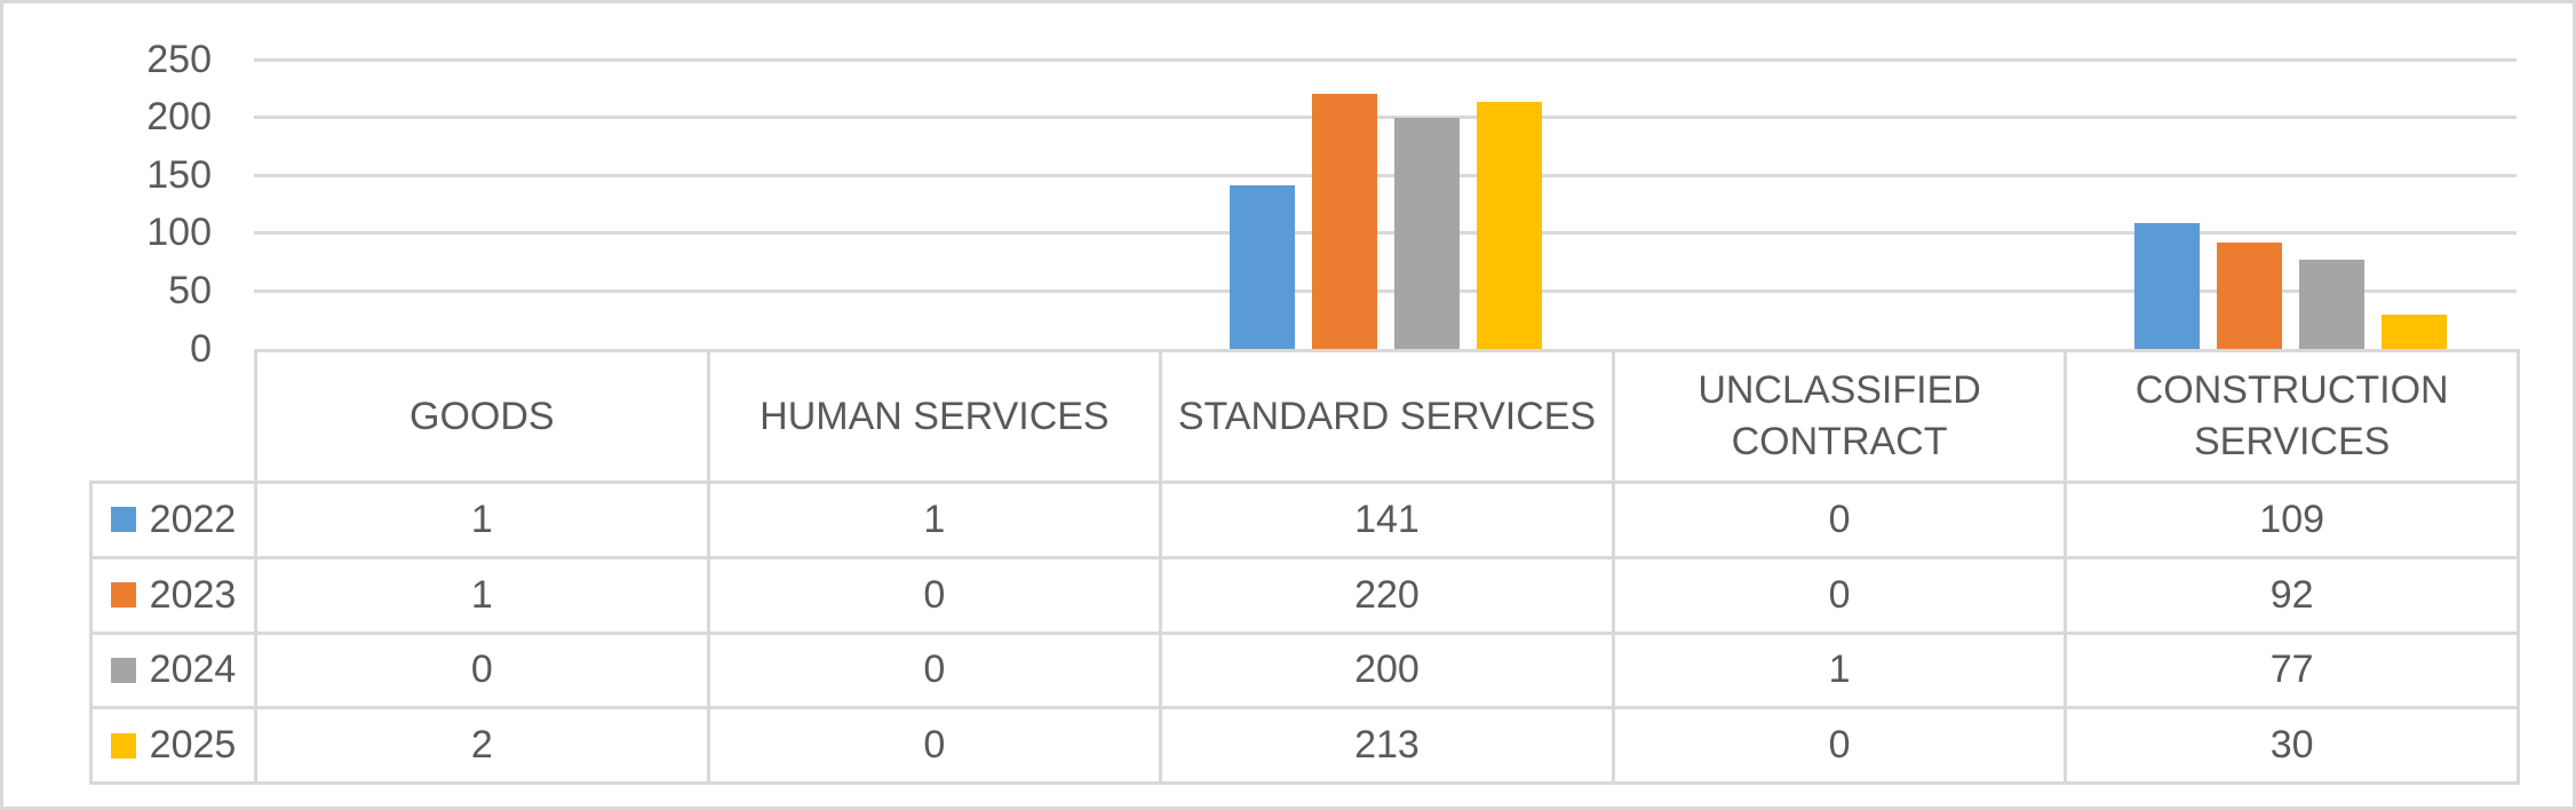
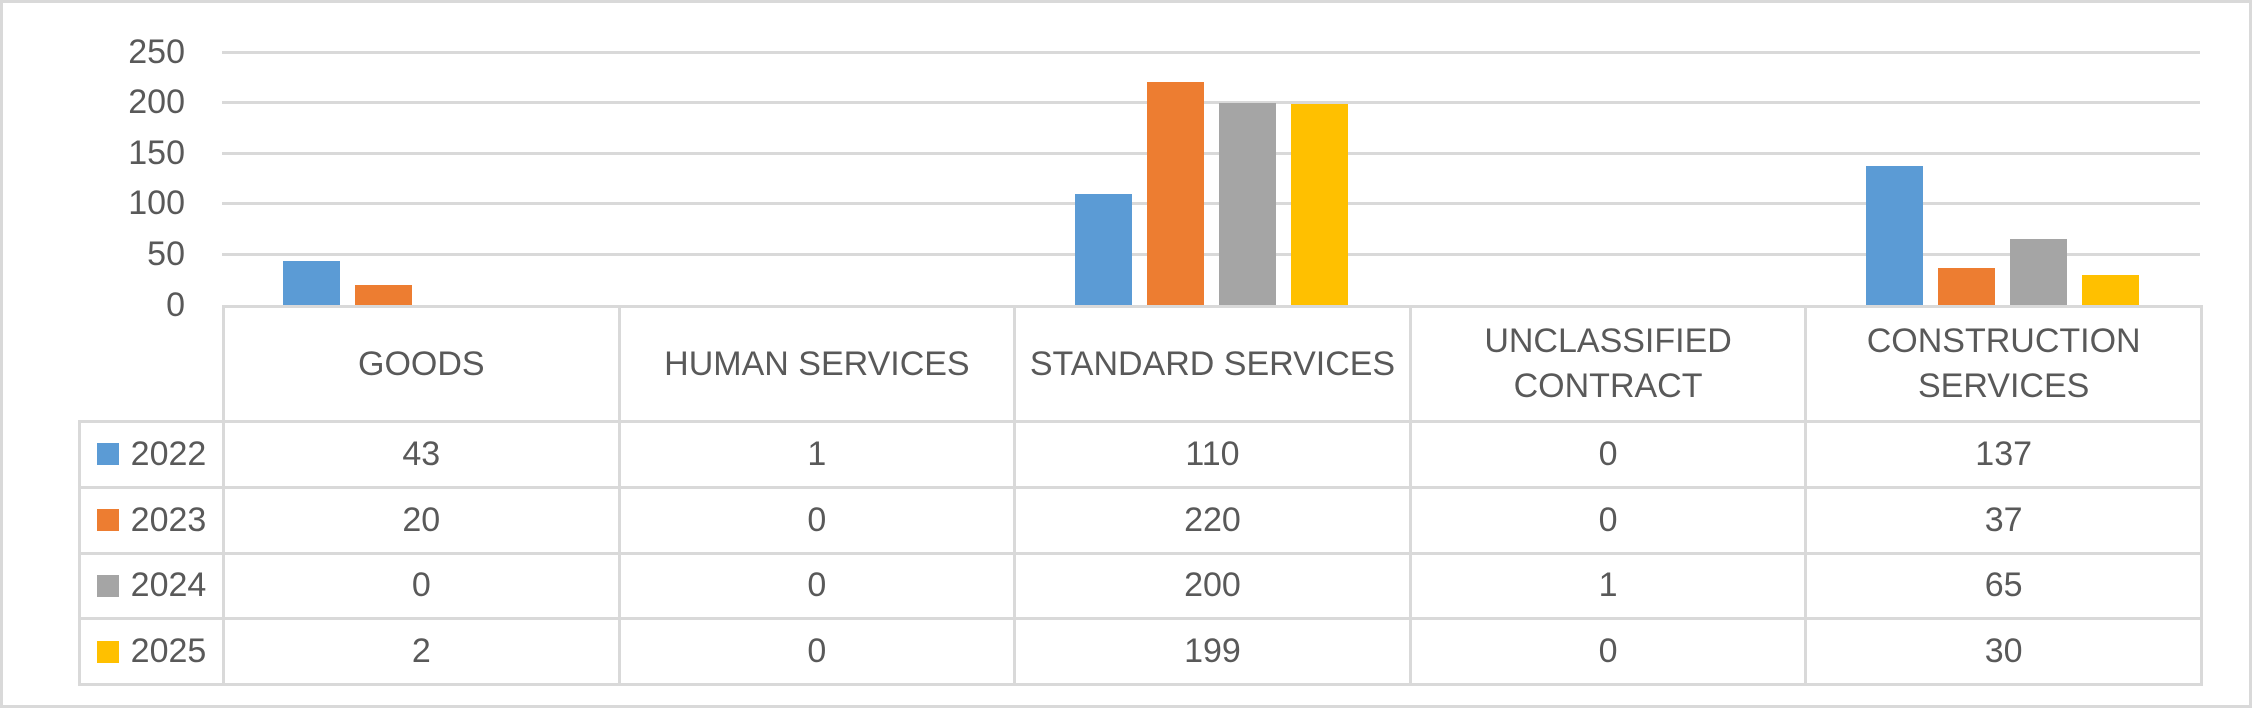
2022/GOODS: 1 -> 43
2023/GOODS: 1 -> 20
2022/STANDARD SERVICES: 141 -> 110
2025/STANDARD SERVICES: 213 -> 199
2022/CONSTRUCTION SERVICES: 109 -> 137
2023/CONSTRUCTION SERVICES: 92 -> 37
2024/CONSTRUCTION SERVICES: 77 -> 65
